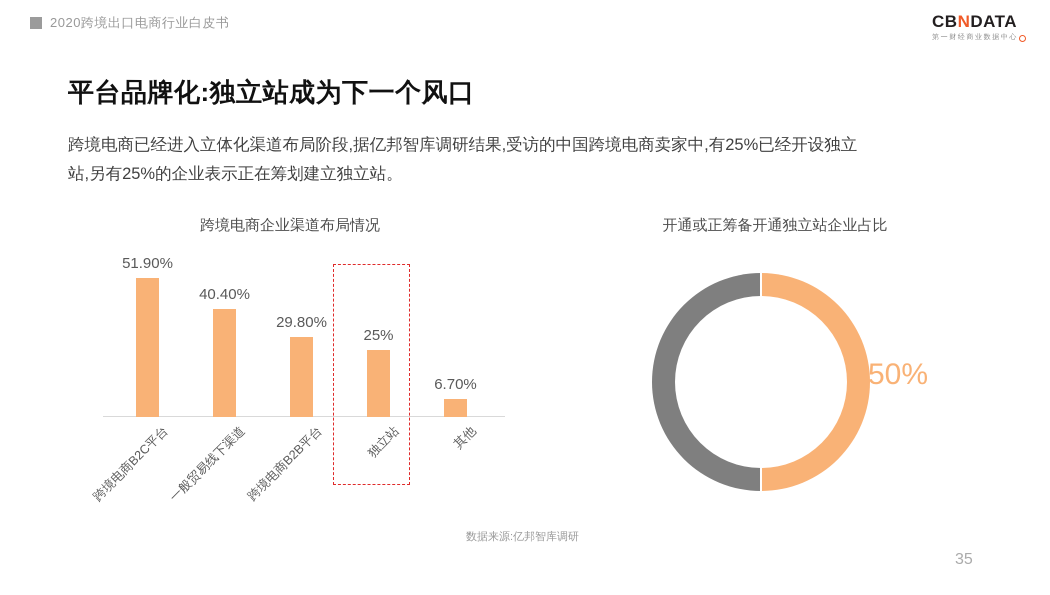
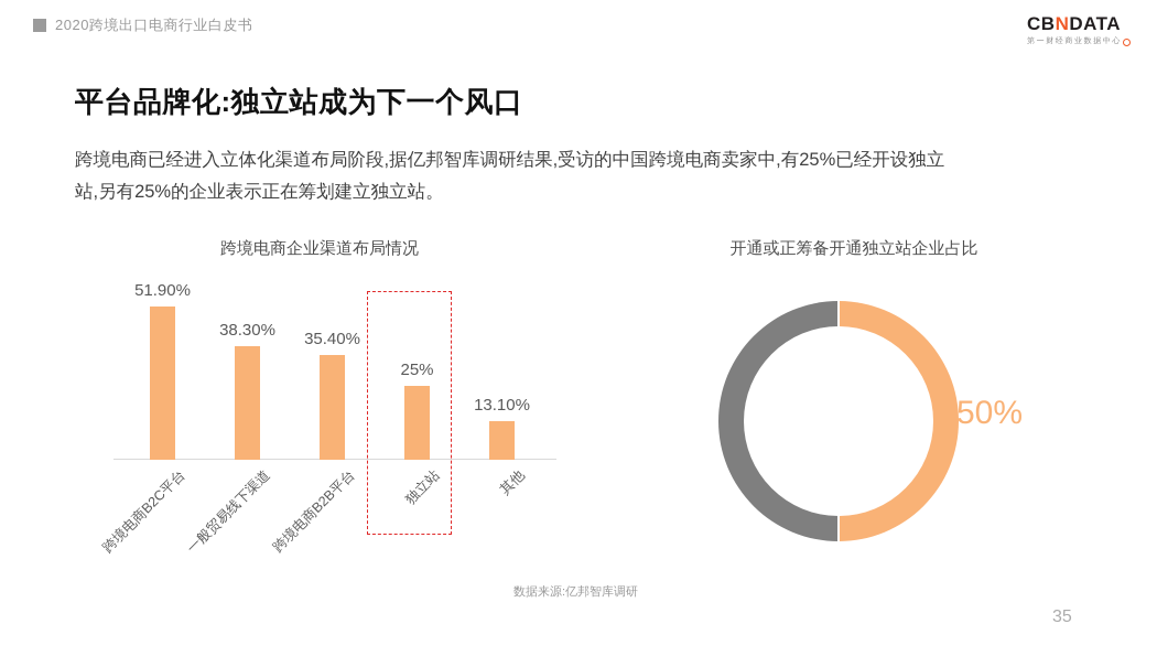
跨境电商企业渠道布局情况/一般贸易线下渠道: 40.40% -> 38.30%
跨境电商企业渠道布局情况/跨境电商B2B平台: 29.80% -> 35.40%
跨境电商企业渠道布局情况/其他: 6.70% -> 13.10%
